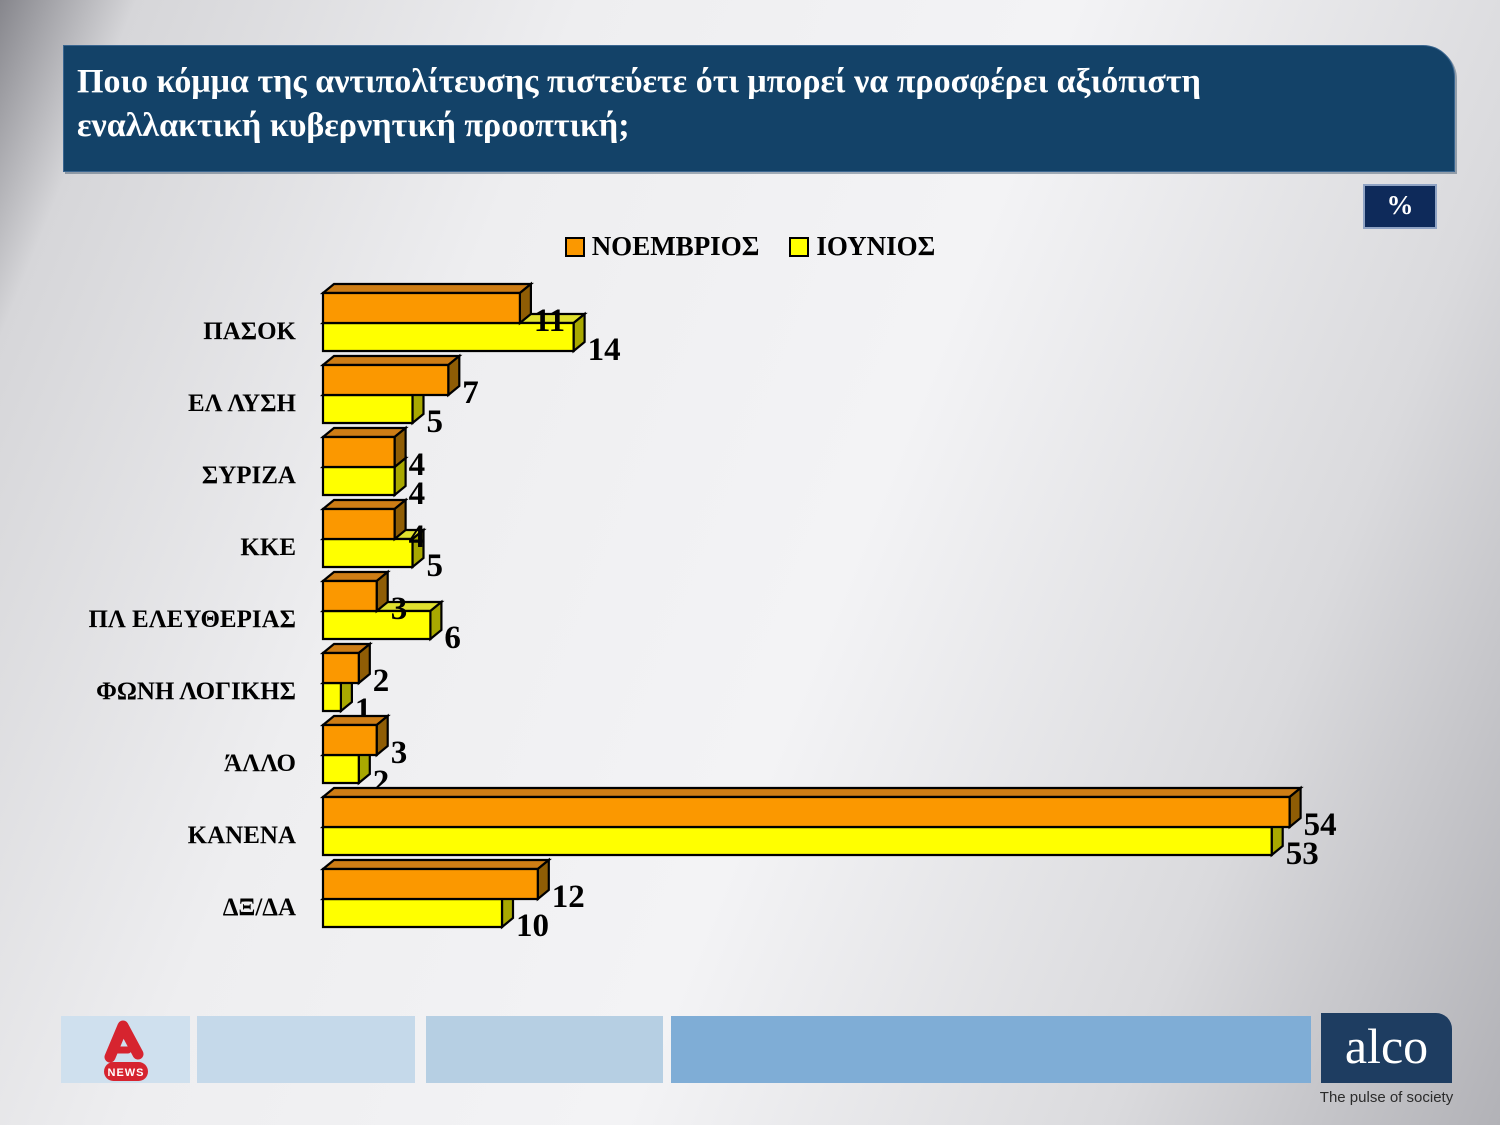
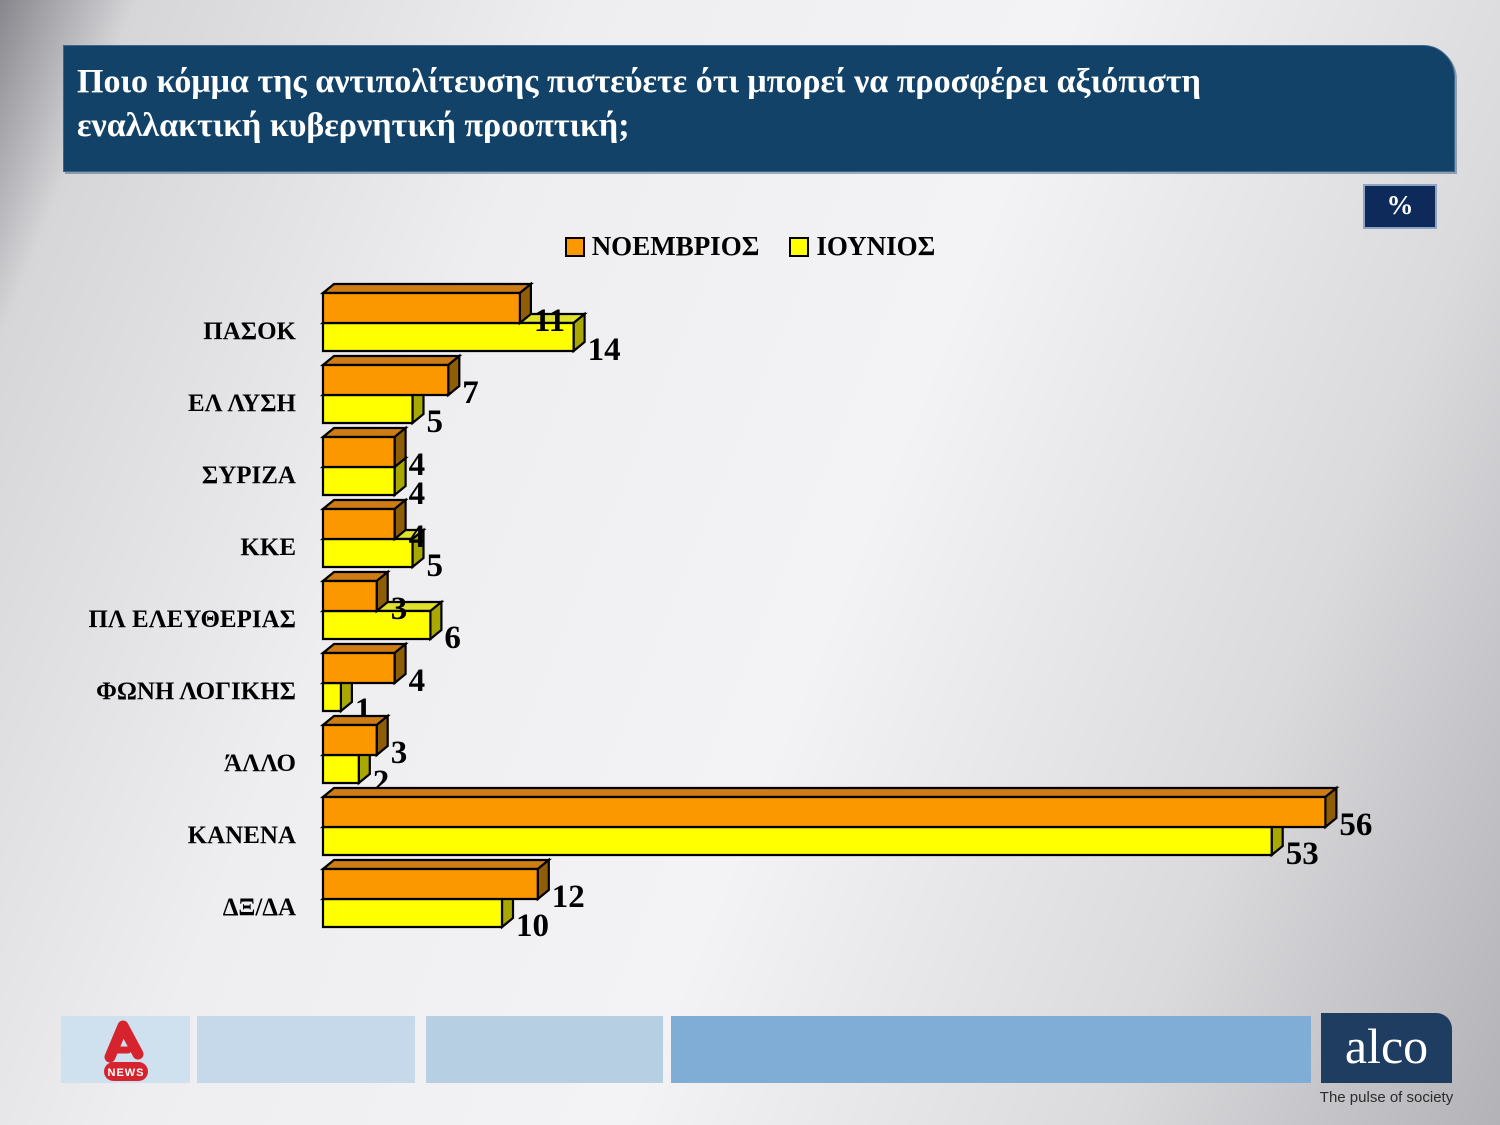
ΝΟΕΜΒΡΙΟΣ/ΦΩΝΗ ΛΟΓΙΚΗΣ: 2 -> 4
ΝΟΕΜΒΡΙΟΣ/ΚΑΝΕΝΑ: 54 -> 56
